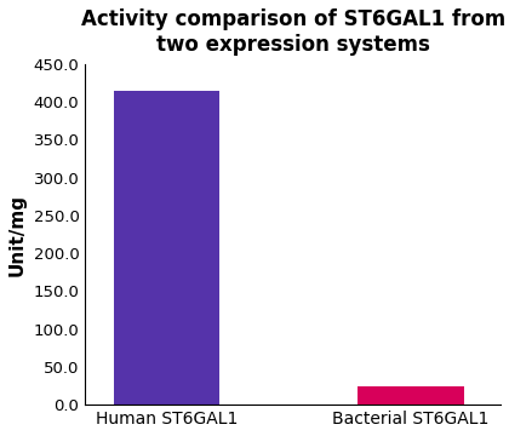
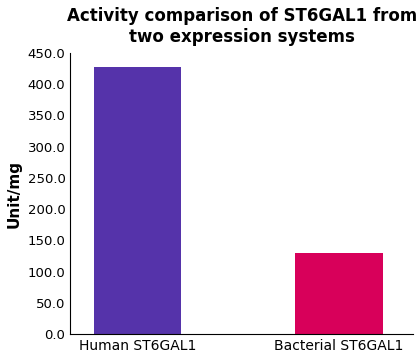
Human ST6GAL1: 414 -> 428
Bacterial ST6GAL1: 24 -> 130
